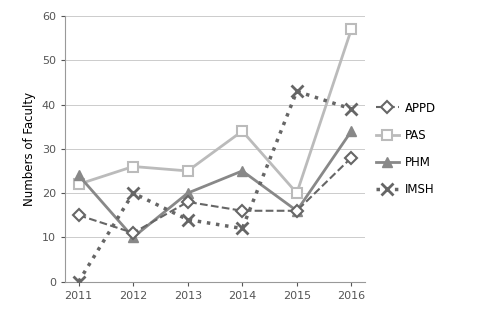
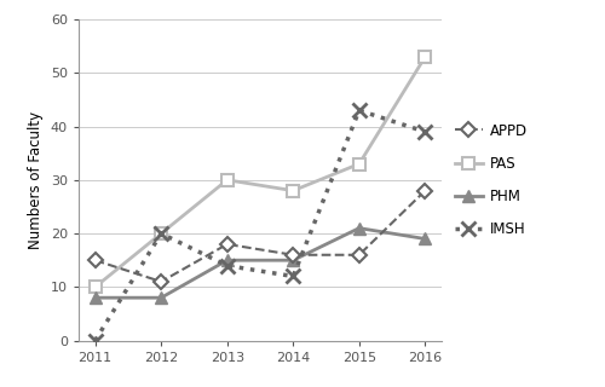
PAS/2011: 22 -> 10
PHM/2011: 24 -> 8
PAS/2012: 26 -> 20
PHM/2012: 10 -> 8
PAS/2013: 25 -> 30
PHM/2013: 20 -> 15
PAS/2014: 34 -> 28
PHM/2014: 25 -> 15
PAS/2015: 20 -> 33
PHM/2015: 16 -> 21
PAS/2016: 57 -> 53
PHM/2016: 34 -> 19
